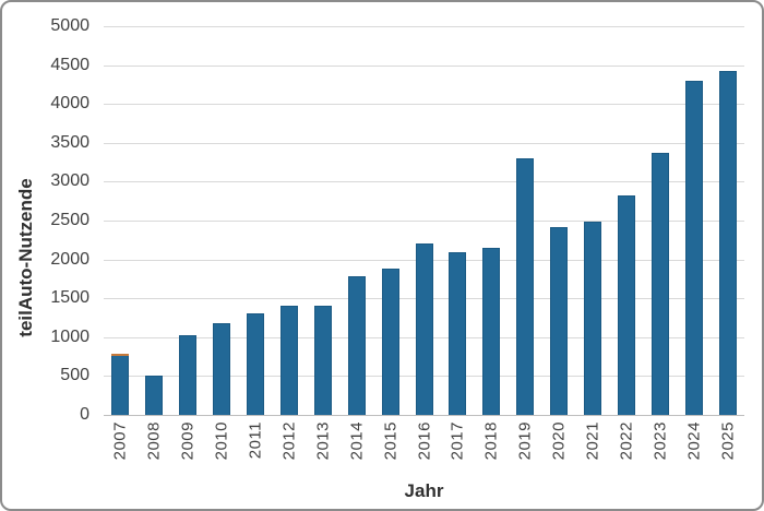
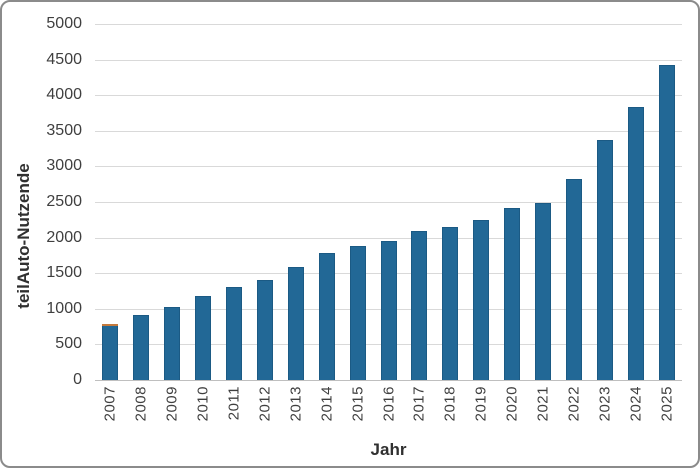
2008: 500 -> 900
2013: 1400 -> 1600
2016: 2200 -> 2000
2019: 3300 -> 2200
2024: 4300 -> 3800
